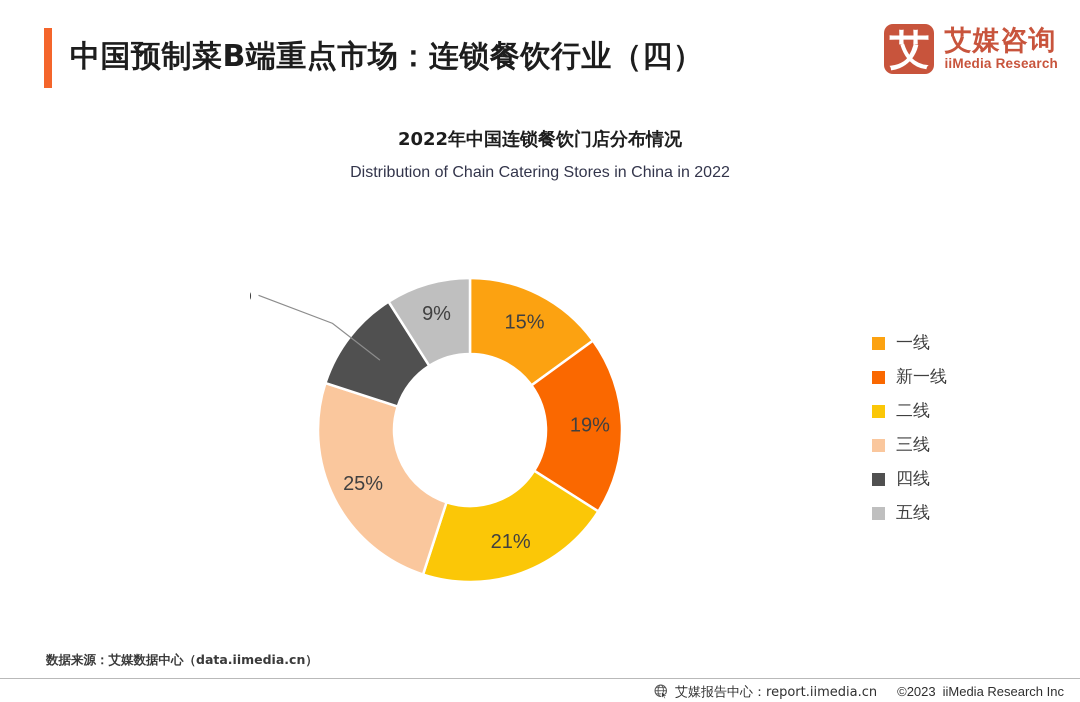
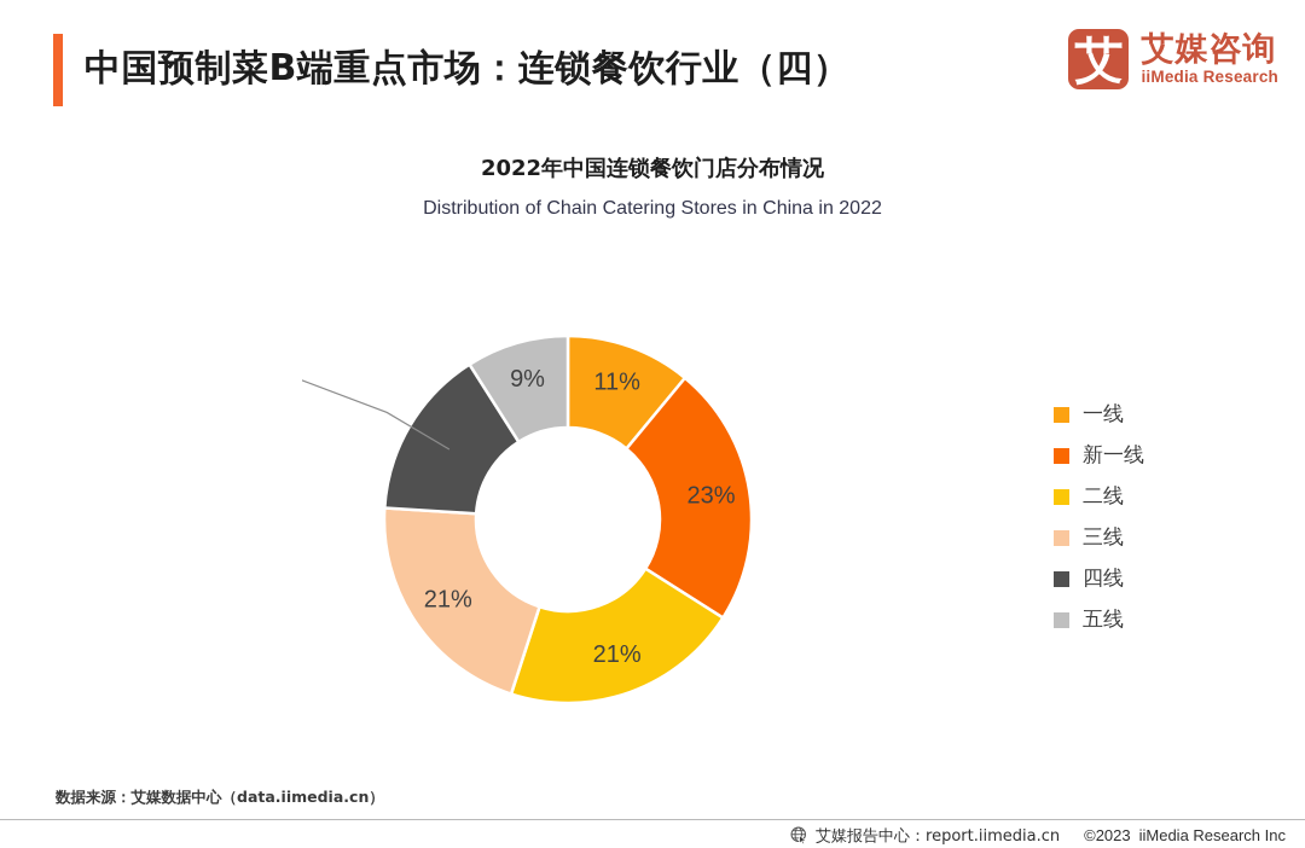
一线: 15% -> 11%
新一线: 19% -> 23%
三线: 25% -> 21%
四线: 11% -> 15%
